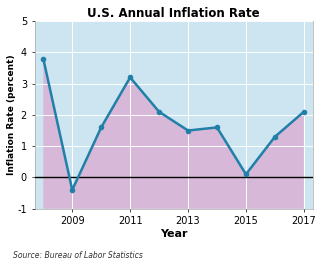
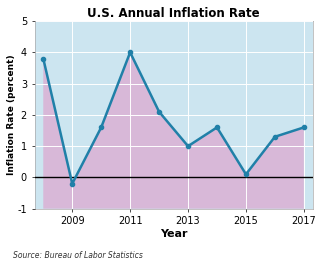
2009: -0.4 -> -0.2
2011: 3.2 -> 4.0
2013: 1.5 -> 1.0
2017: 2.1 -> 1.6
